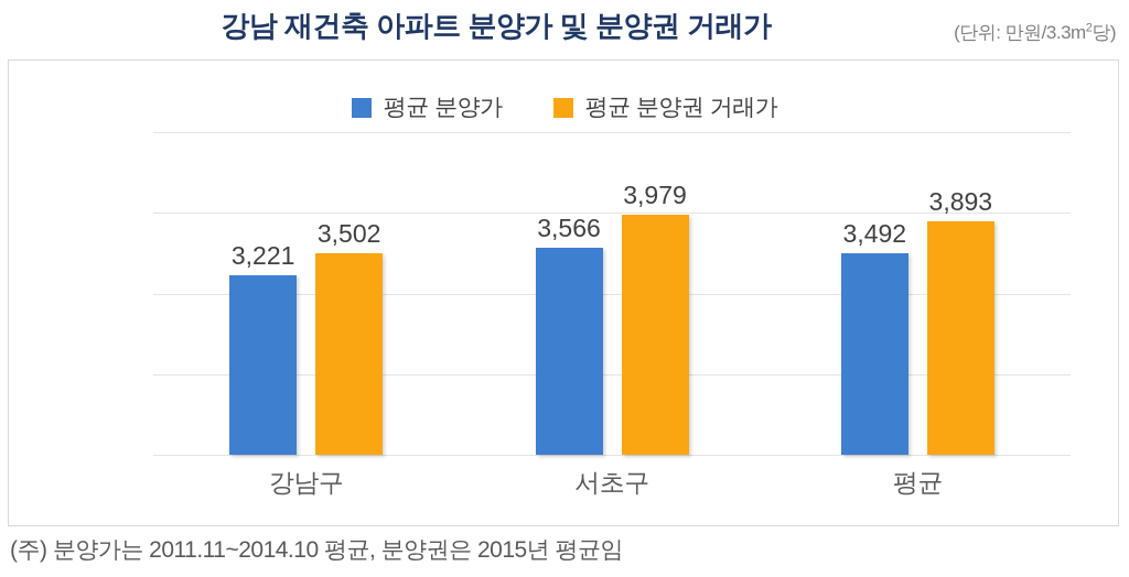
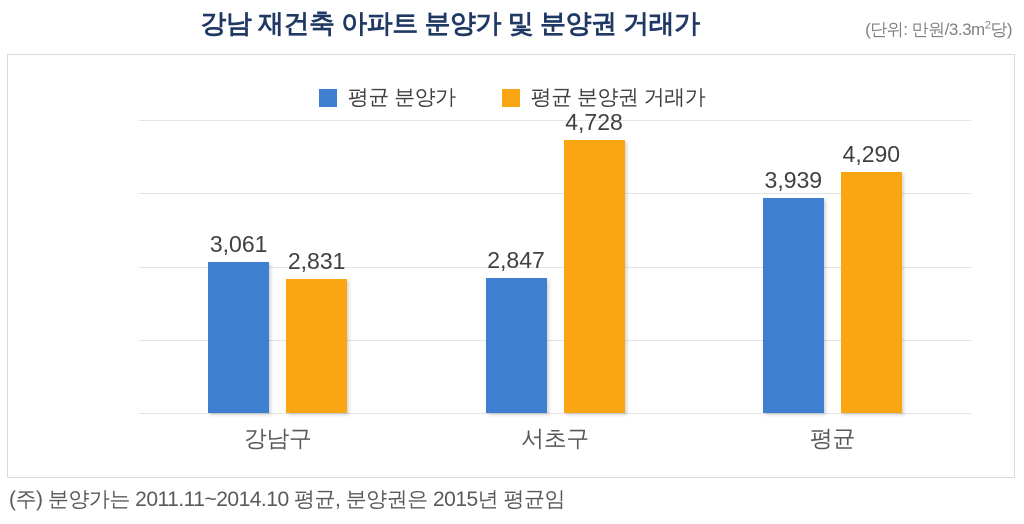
평균 분양가/강남구: 3,221 -> 3,061
평균 분양권 거래가/강남구: 3,502 -> 2,831
평균 분양가/서초구: 3,566 -> 2,847
평균 분양권 거래가/서초구: 3,979 -> 4,728
평균 분양가/평균: 3,492 -> 3,939
평균 분양권 거래가/평균: 3,893 -> 4,290
